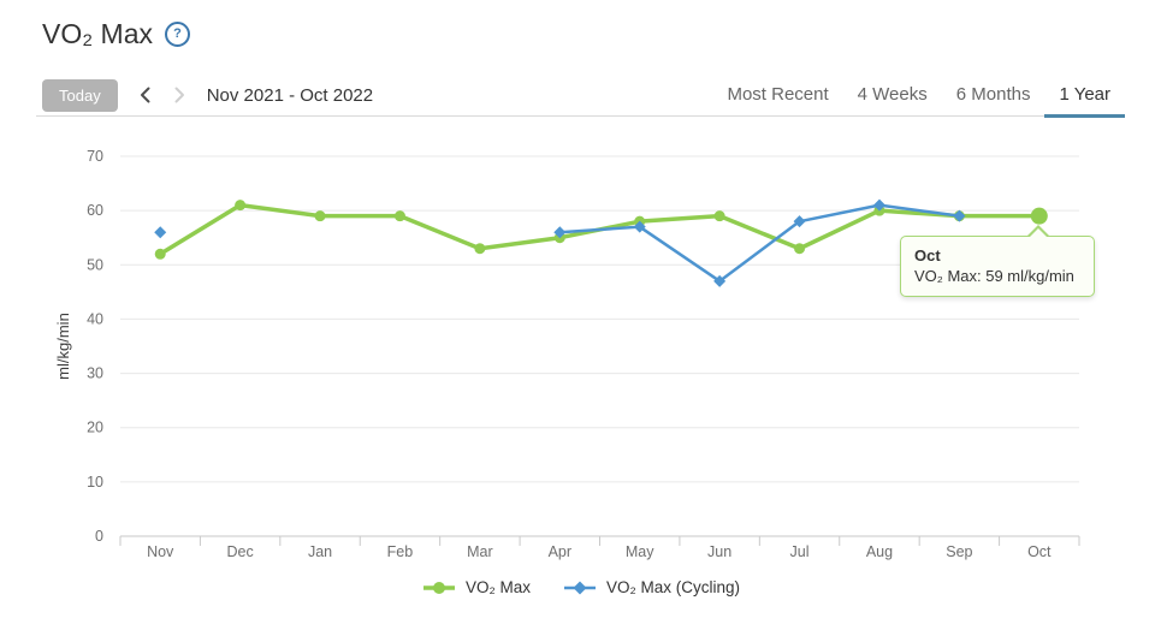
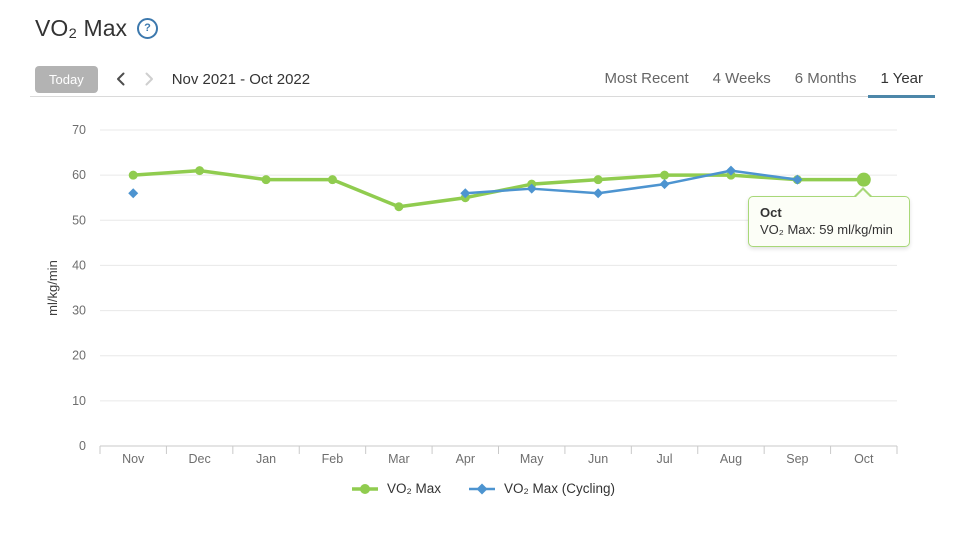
VO₂ Max/Nov: 52 -> 60
VO₂ Max (Cycling)/Jun: 47 -> 56
VO₂ Max/Jul: 53 -> 60
